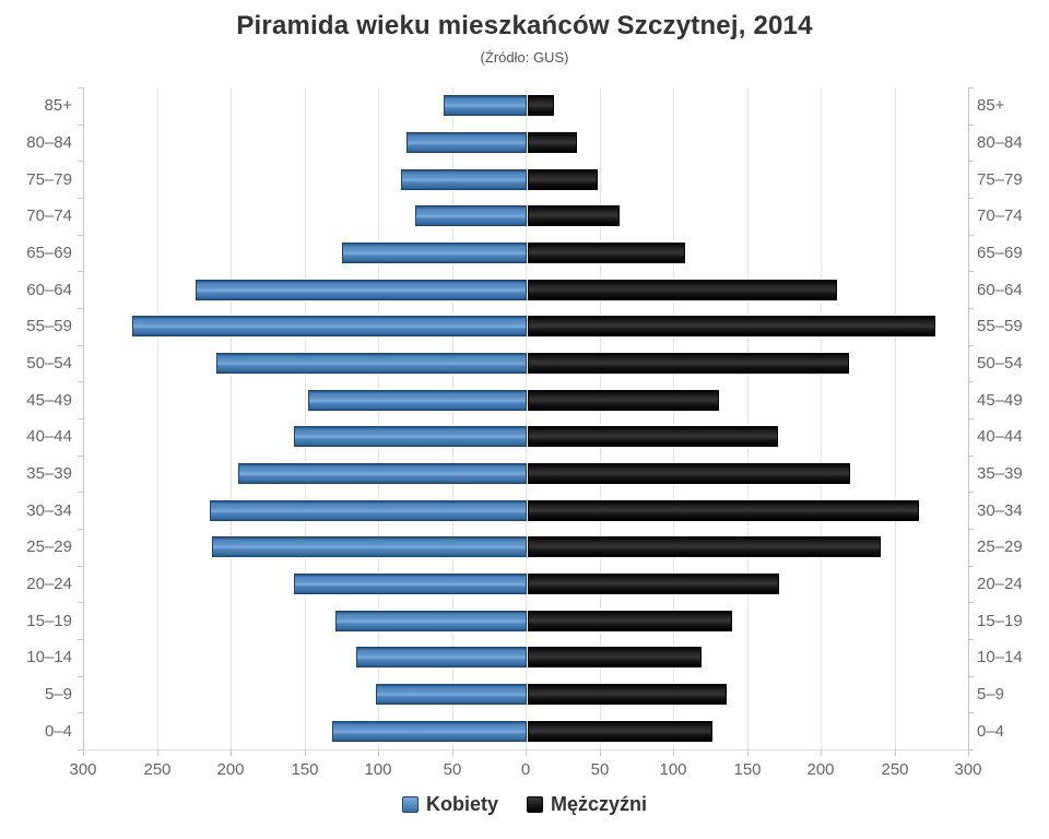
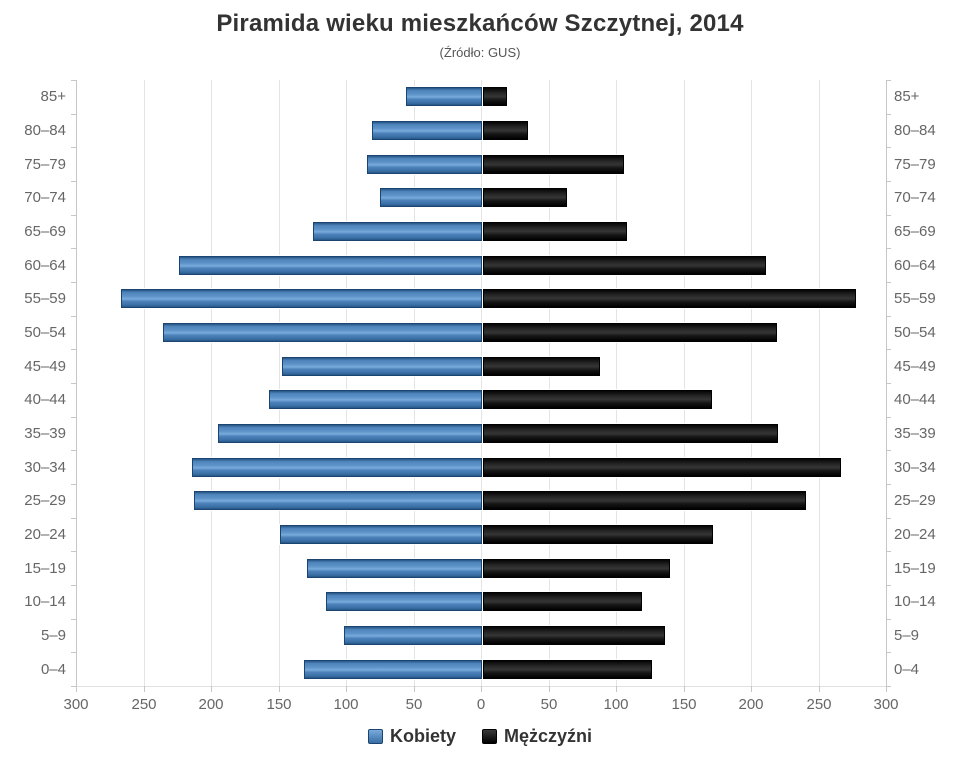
Mężczyźni/75–79: 46 -> 103
Kobiety/50–54: 209 -> 235
Mężczyźni/45–49: 128 -> 85
Kobiety/20–24: 156 -> 148
